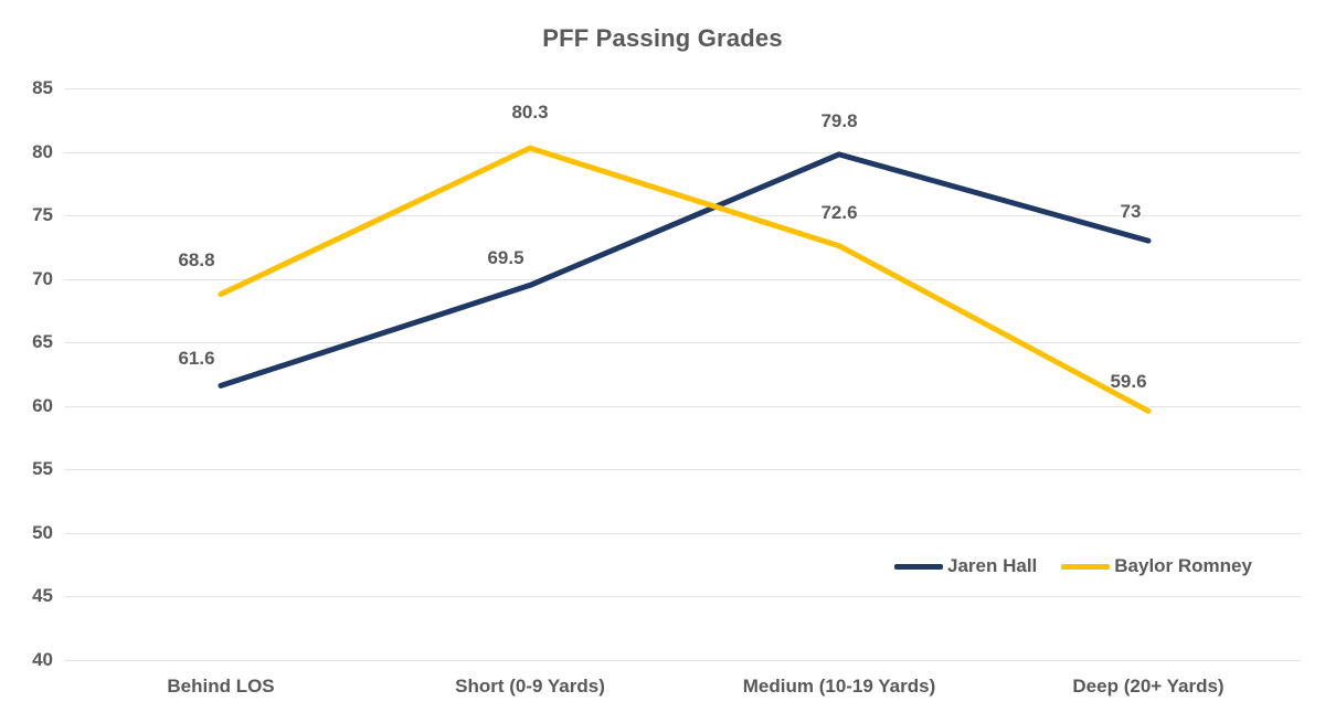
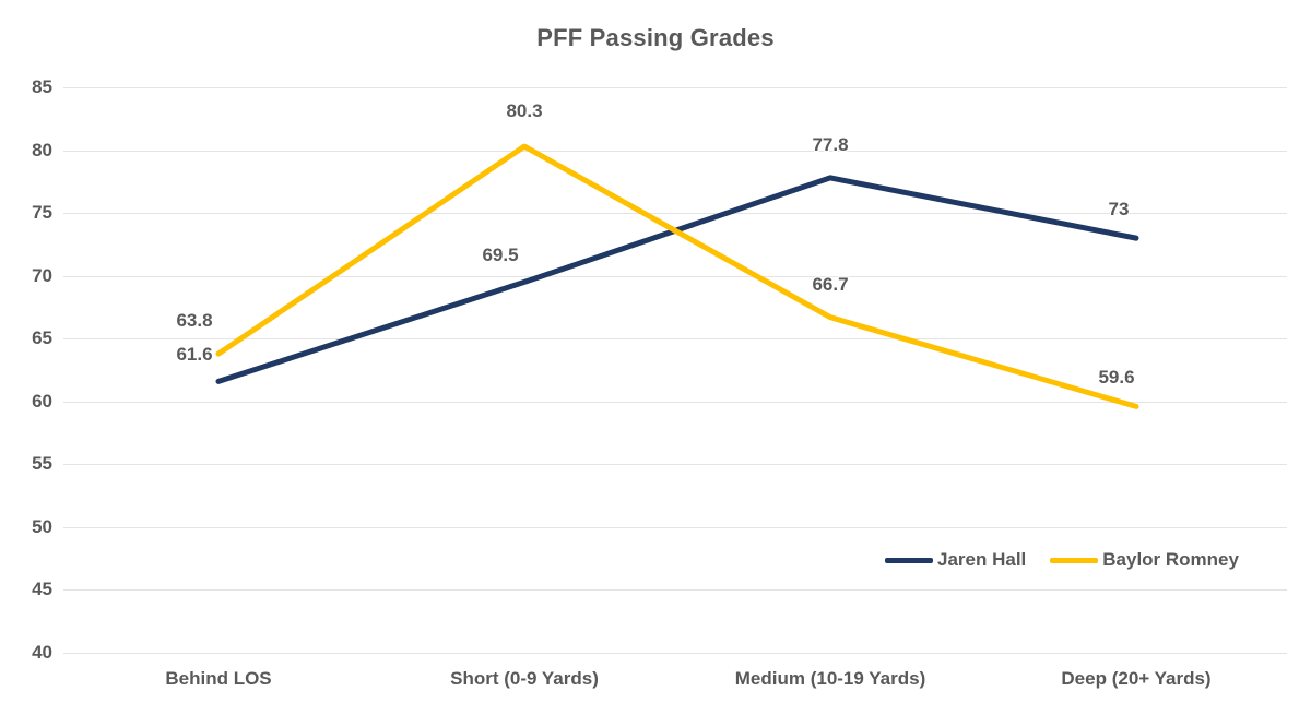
Baylor Romney/Behind LOS: 68.8 -> 63.8
Jaren Hall/Medium (10-19 Yards): 79.8 -> 77.8
Baylor Romney/Medium (10-19 Yards): 72.6 -> 66.7
